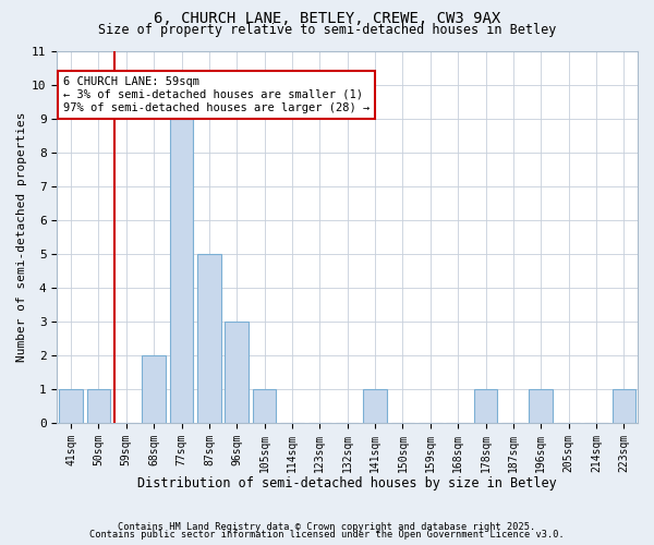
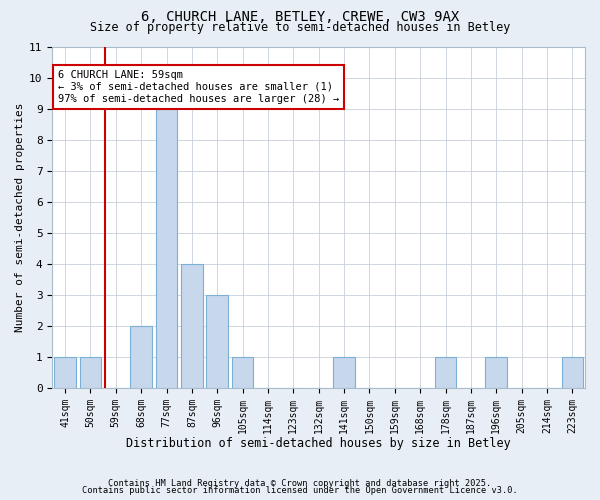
87sqm: 5 -> 4
